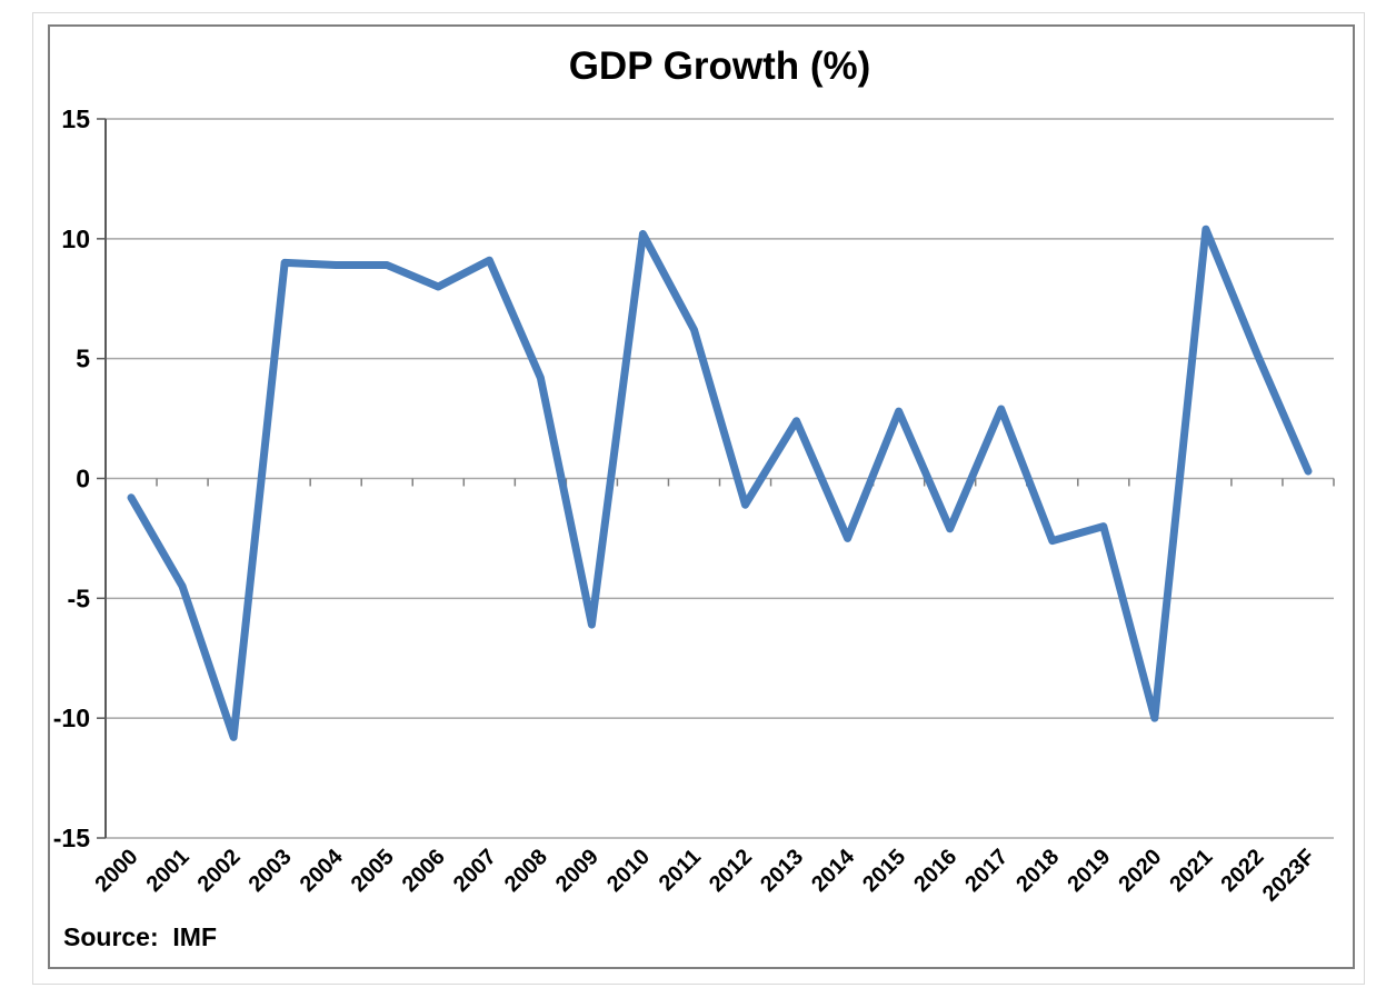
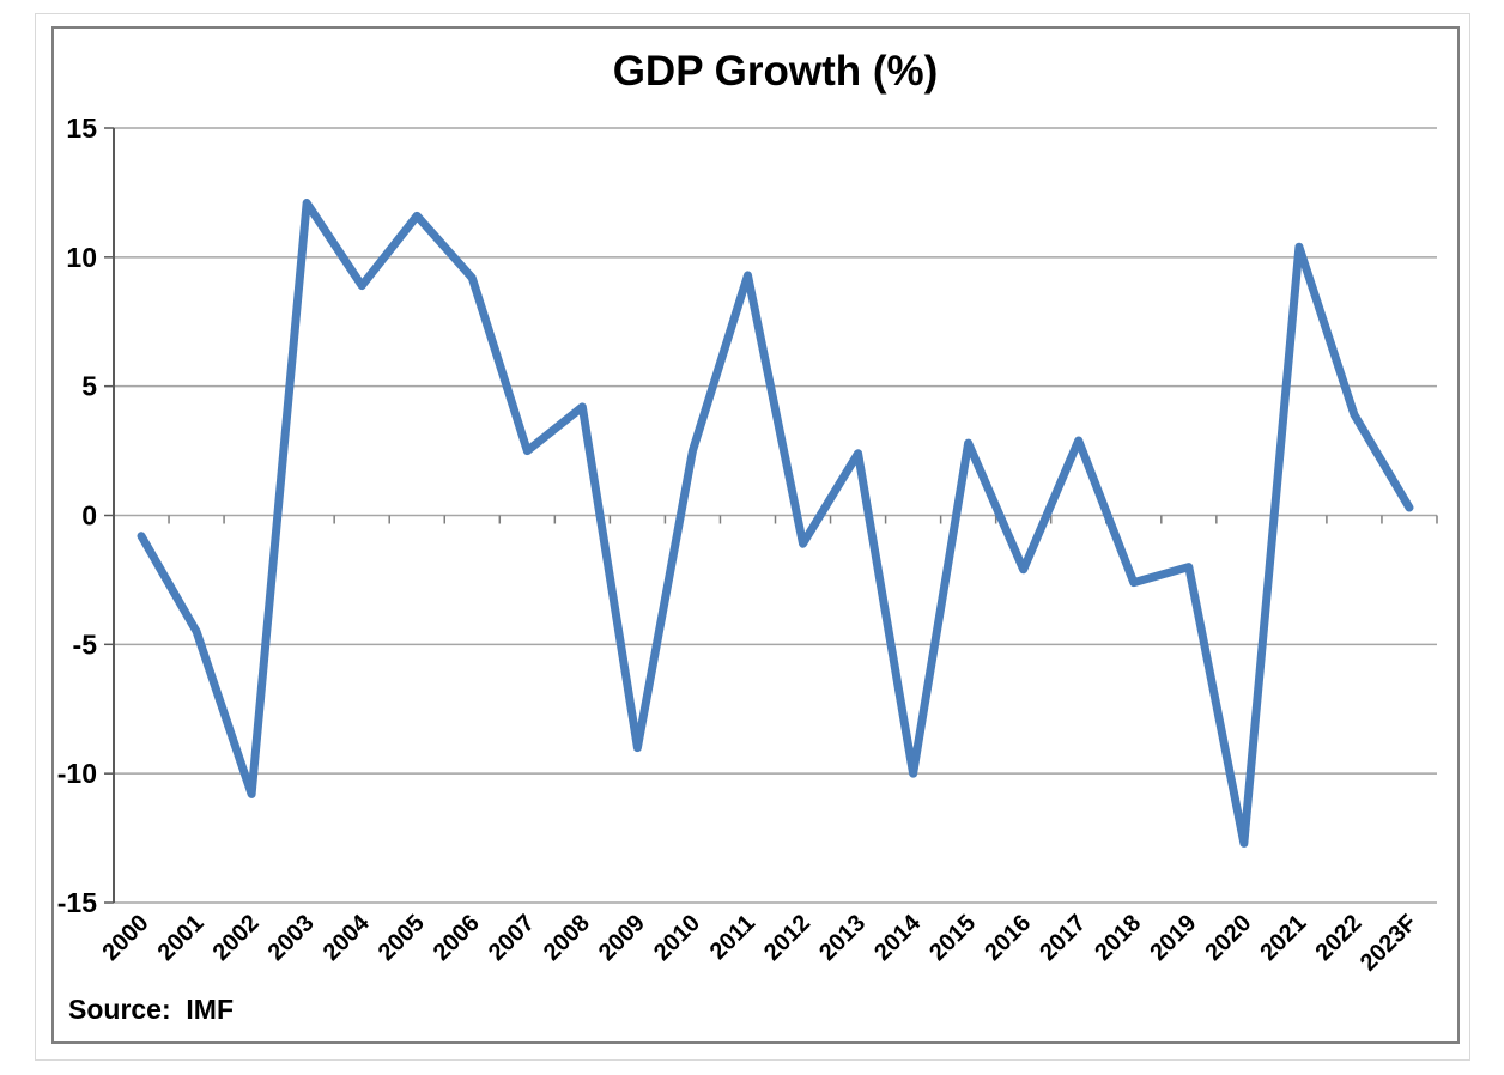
2003: 9.0 -> 12.1
2005: 8.9 -> 11.6
2006: 8.0 -> 9.2
2007: 9.1 -> 2.5
2009: -6.1 -> -9.0
2010: 10.2 -> 2.5
2011: 6.2 -> 9.3
2014: -2.5 -> -10.0
2020: -10.0 -> -12.7
2022: 5.2 -> 3.9
